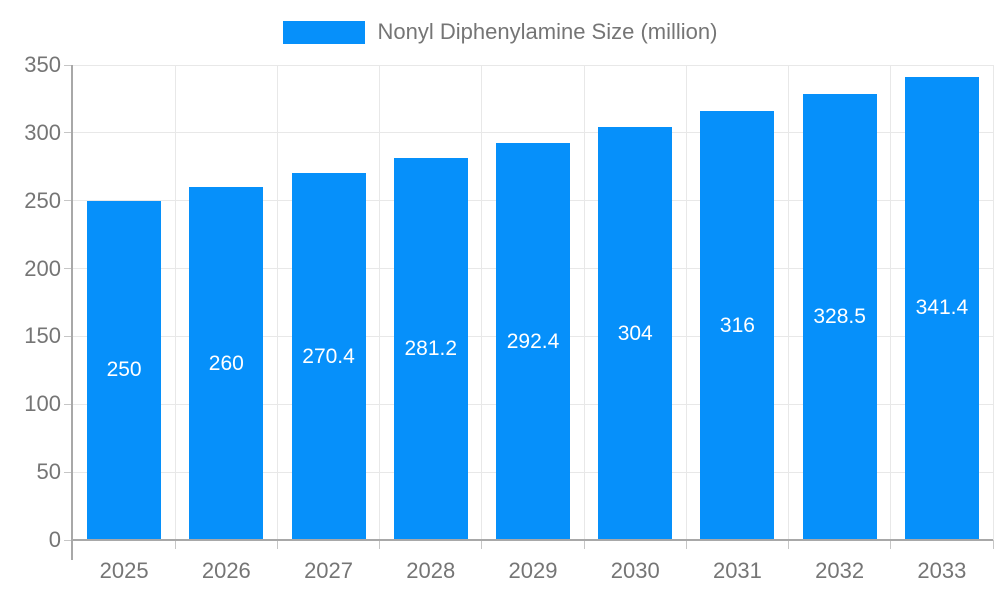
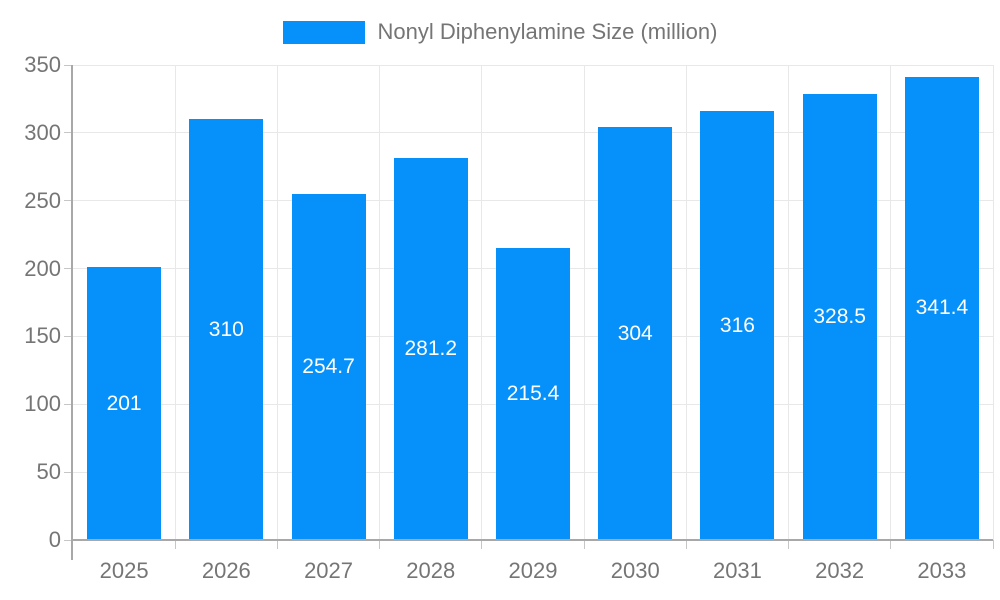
2025: 250 -> 201
2026: 260 -> 310
2027: 270.4 -> 254.7
2029: 292.4 -> 215.4
